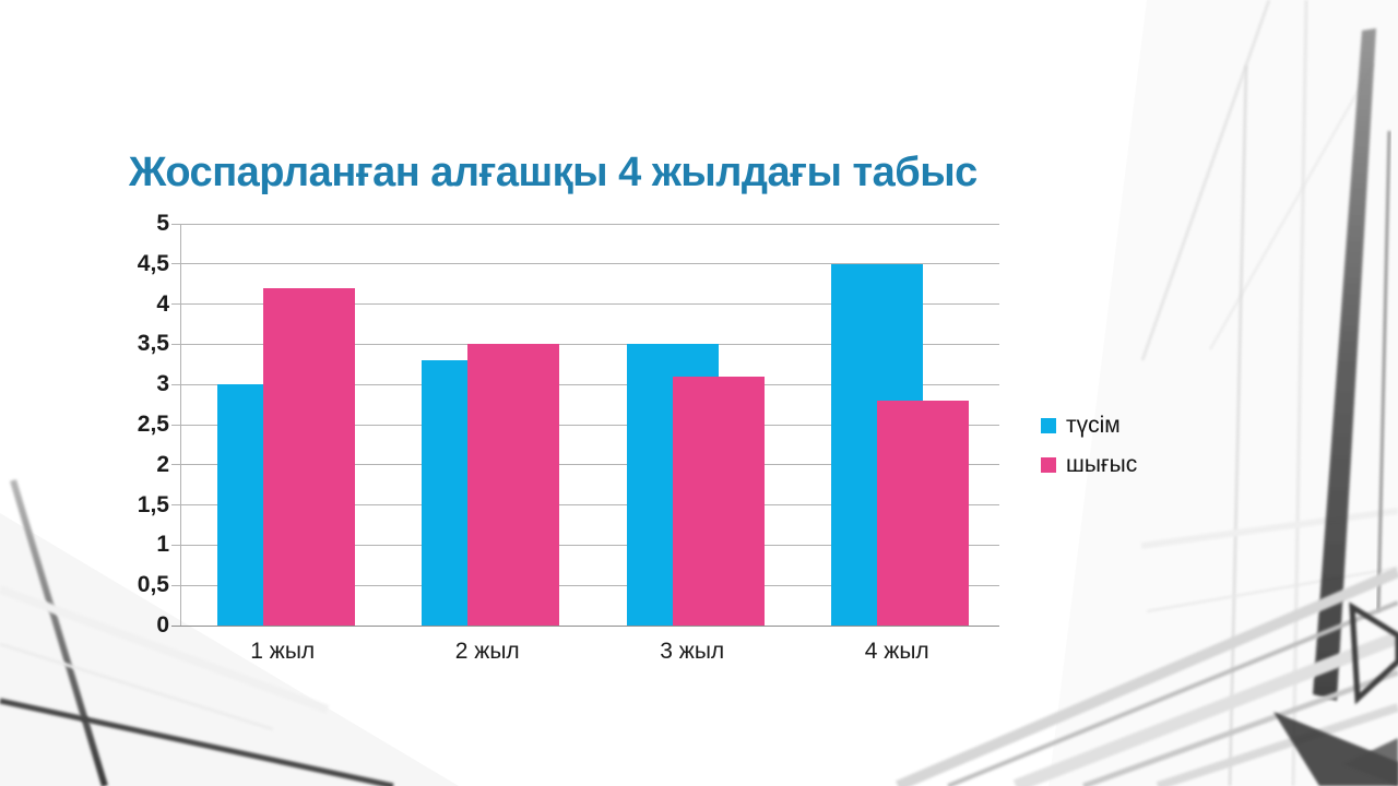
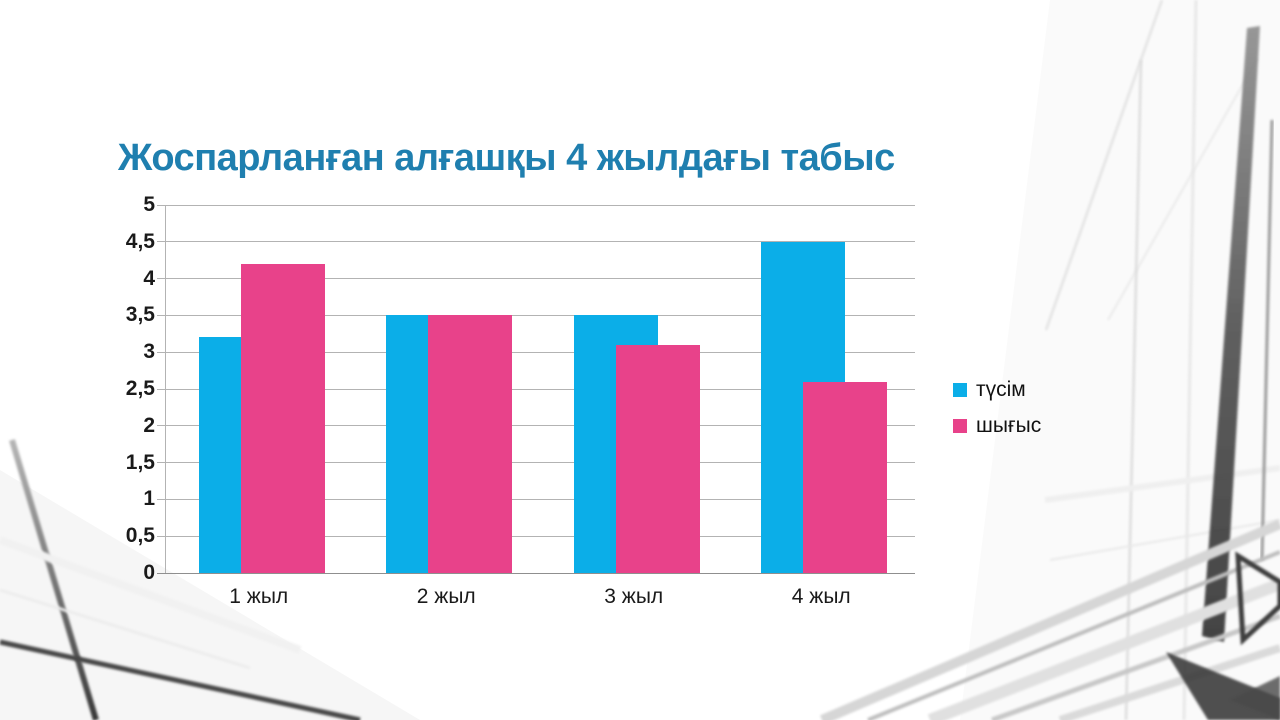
түсім/1 жыл: 3.0 -> 3.2
түсім/2 жыл: 3.3 -> 3.5
шығыс/4 жыл: 2.8 -> 2.6
